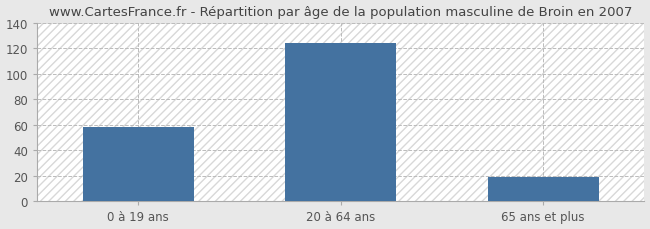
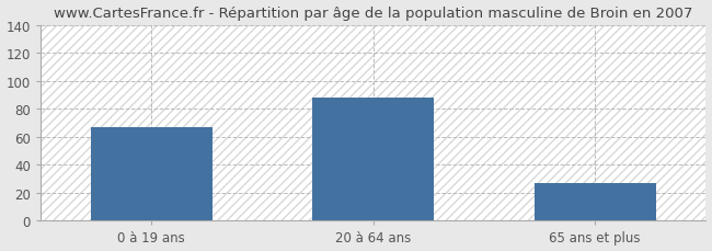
0 à 19 ans: 58 -> 67
20 à 64 ans: 124 -> 88
65 ans et plus: 19 -> 27
